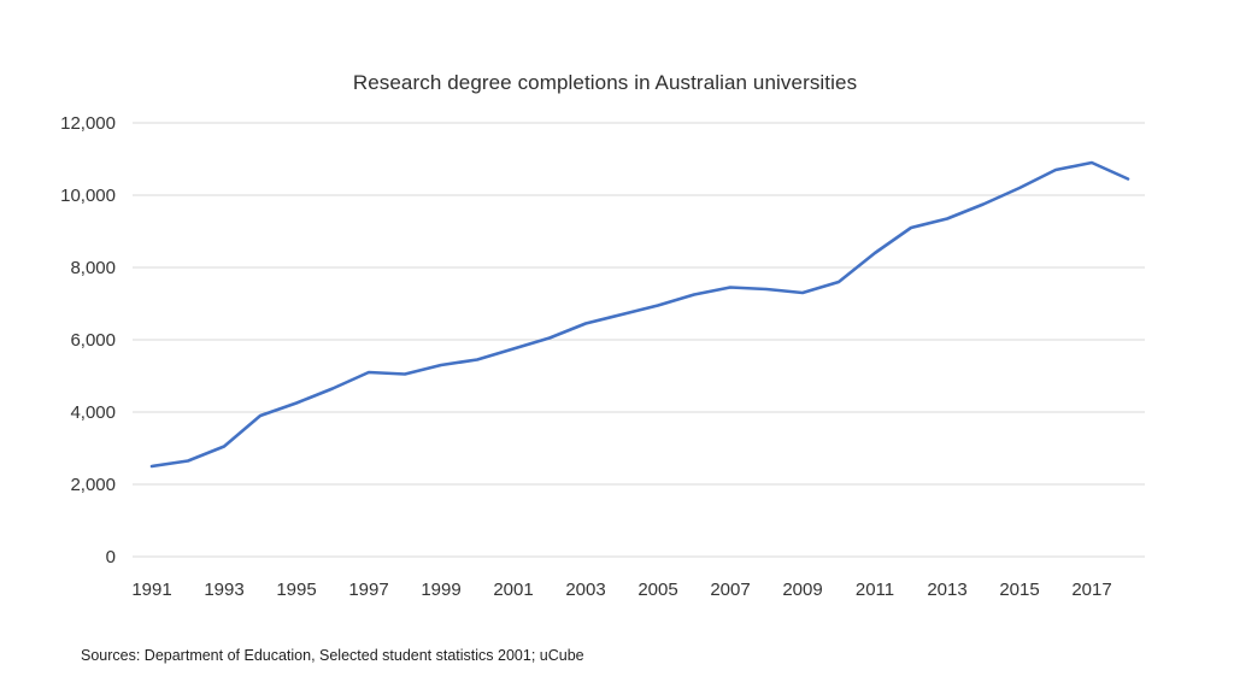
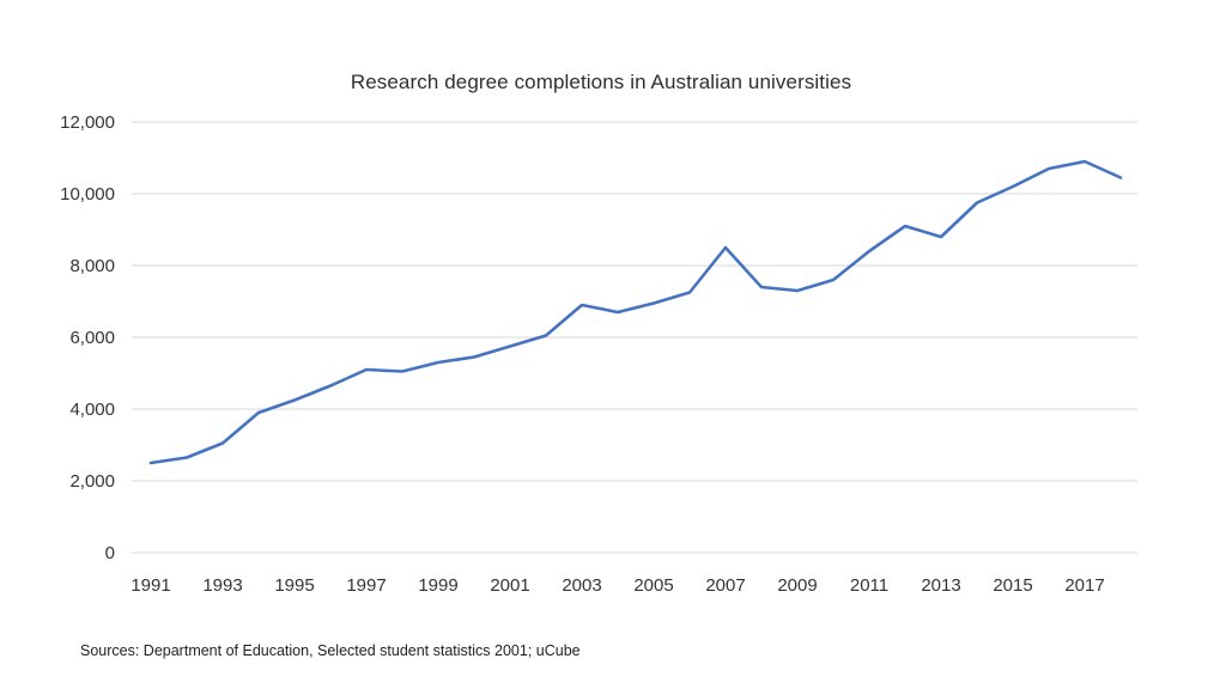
2003: 6400 -> 6900
2007: 7400 -> 8500
2013: 9400 -> 8800
